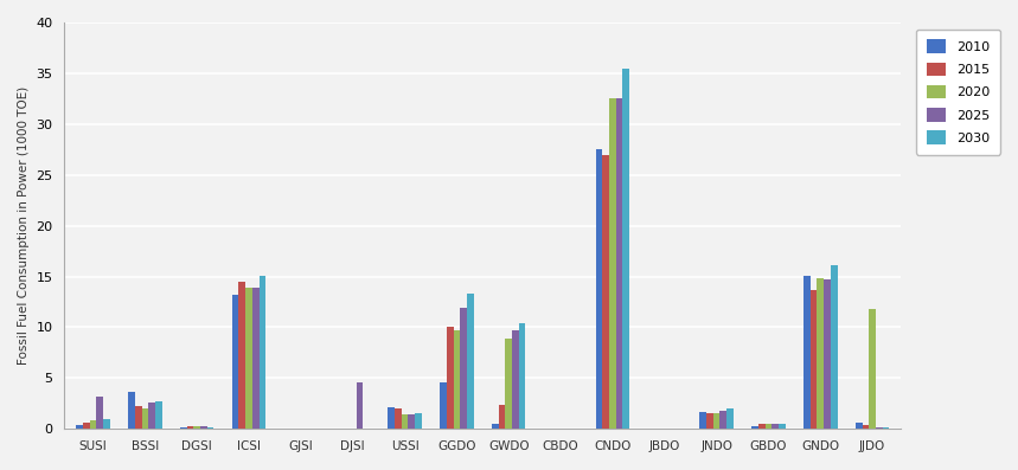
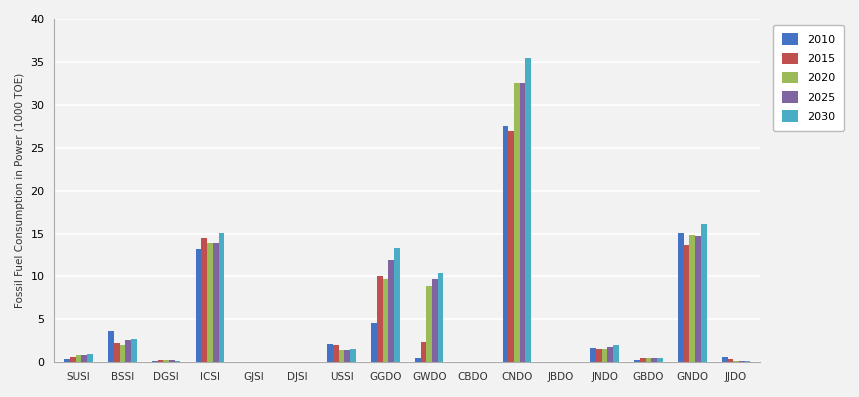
2025/SUSI: 3.2 -> 0.8
2025/DJSI: 4.6 -> 0.1
2020/JJDO: 11.8 -> 0.2
